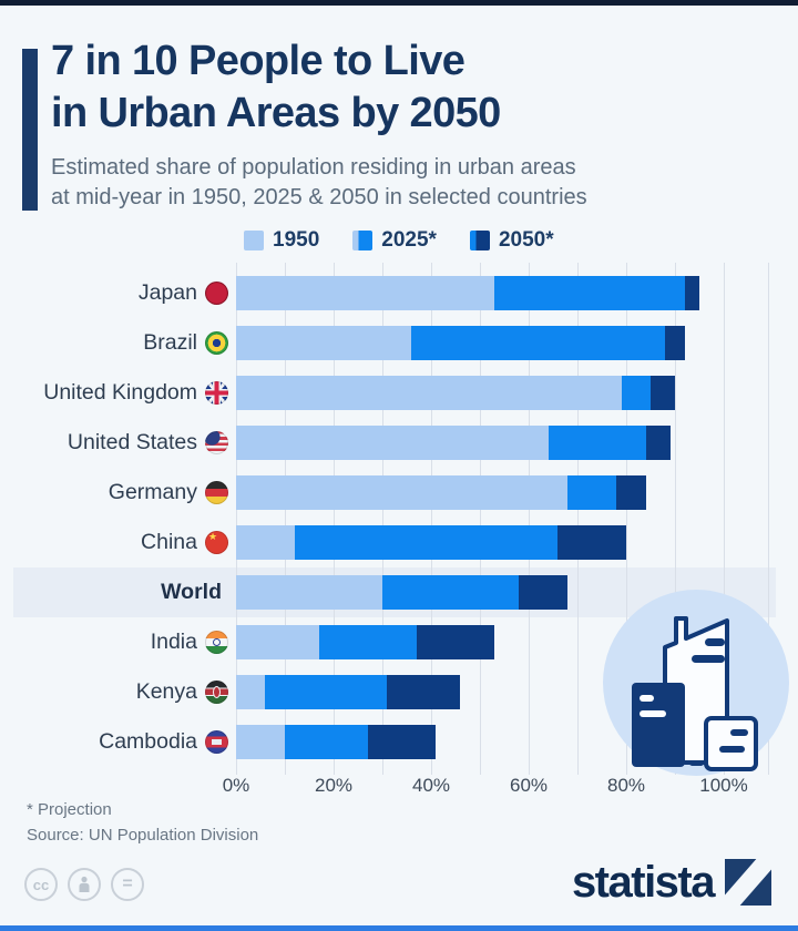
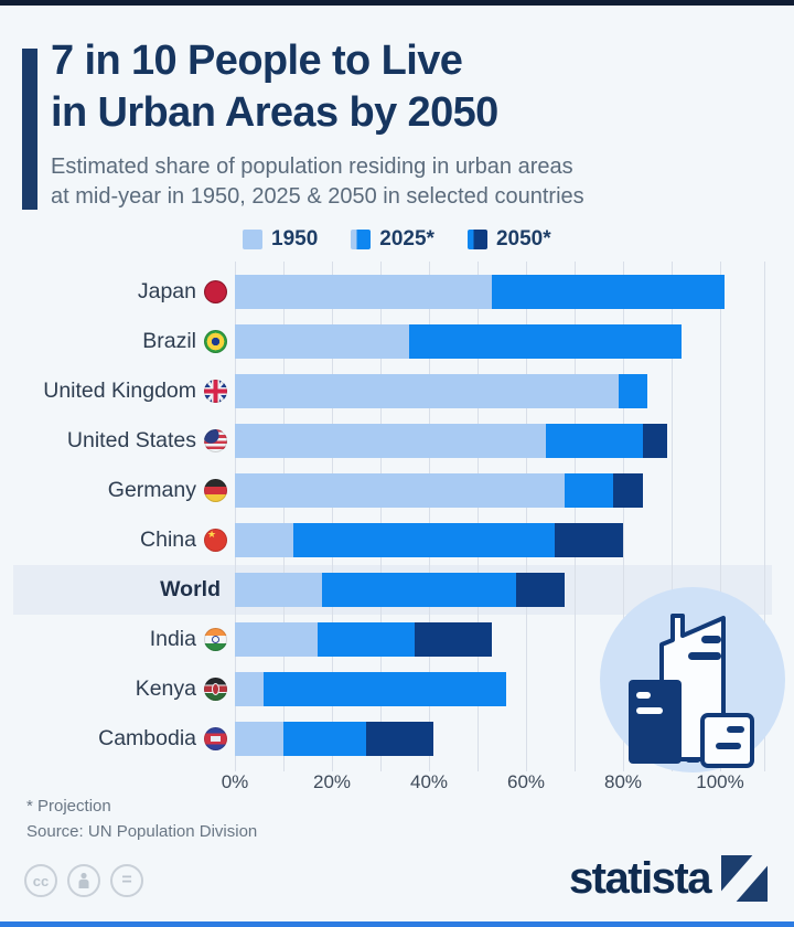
2025*/Japan: 92% -> 101%
2025*/Brazil: 88% -> 92%
2050*/United Kingdom: 90% -> 82%
1950/World: 30% -> 18%
2025*/Kenya: 31% -> 56%
